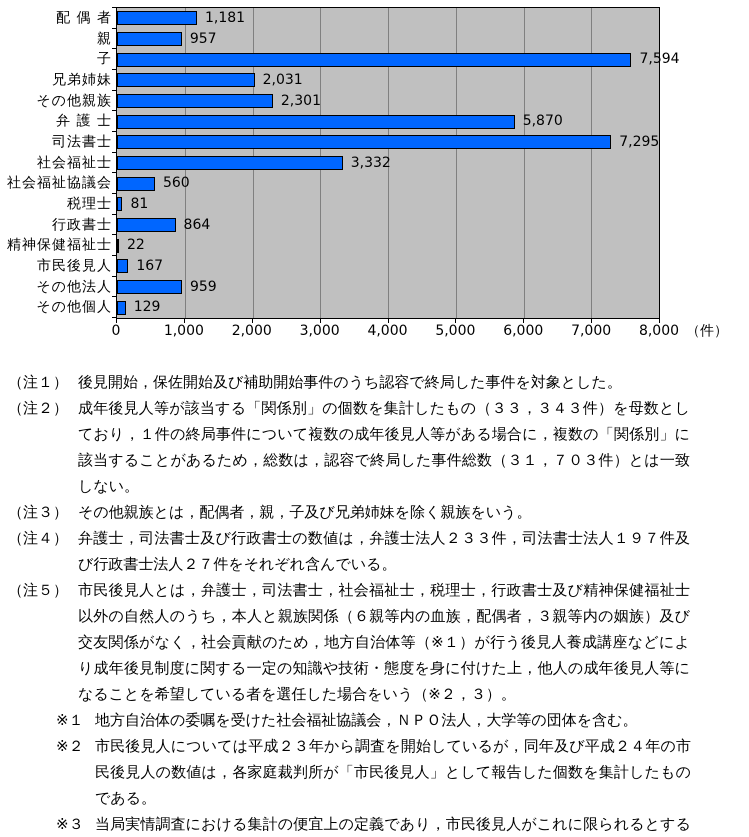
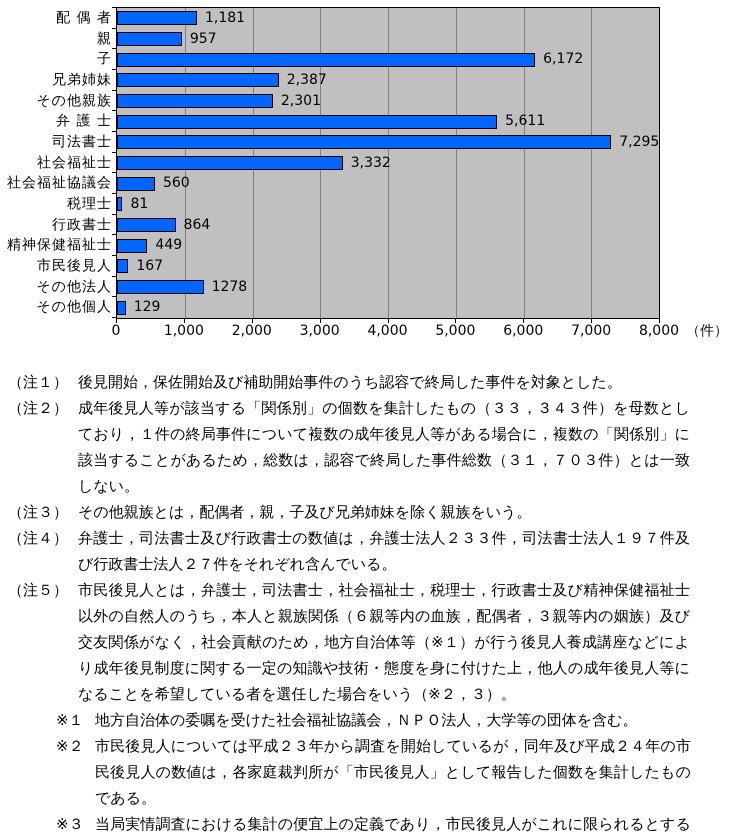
子: 7,594 -> 6,172
兄弟姉妹: 2,031 -> 2,387
弁 護 士: 5,870 -> 5,611
精神保健福祉士: 22 -> 449
その他法人: 959 -> 1278
